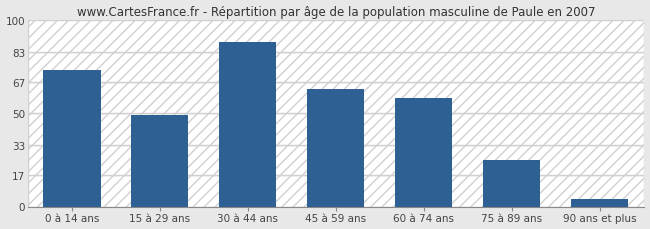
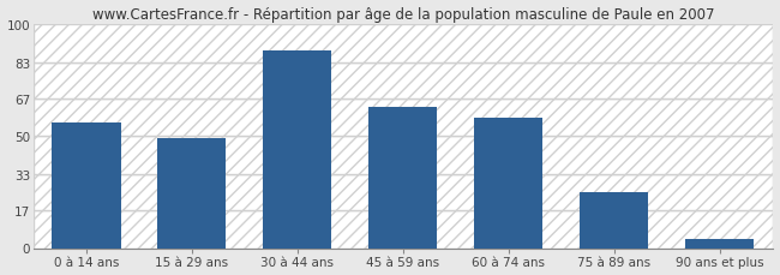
0 à 14 ans: 73 -> 56
